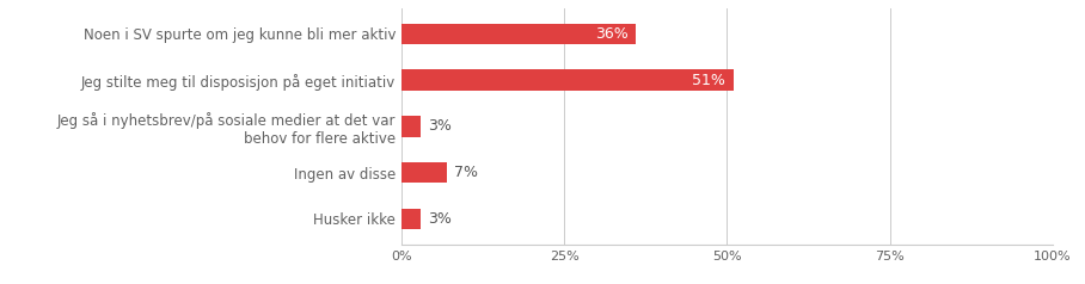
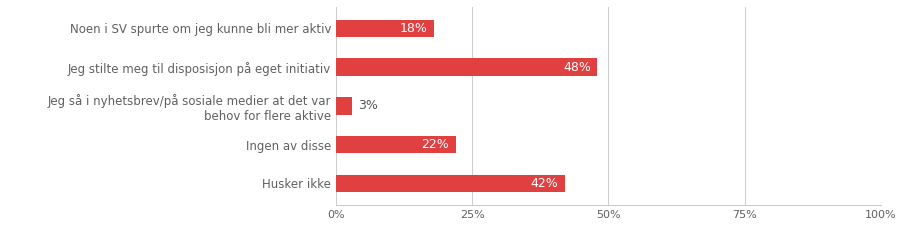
Noen i SV spurte om jeg kunne bli mer aktiv: 36% -> 18%
Jeg stilte meg til disposisjon på eget initiativ: 51% -> 48%
Ingen av disse: 7% -> 22%
Husker ikke: 3% -> 42%
